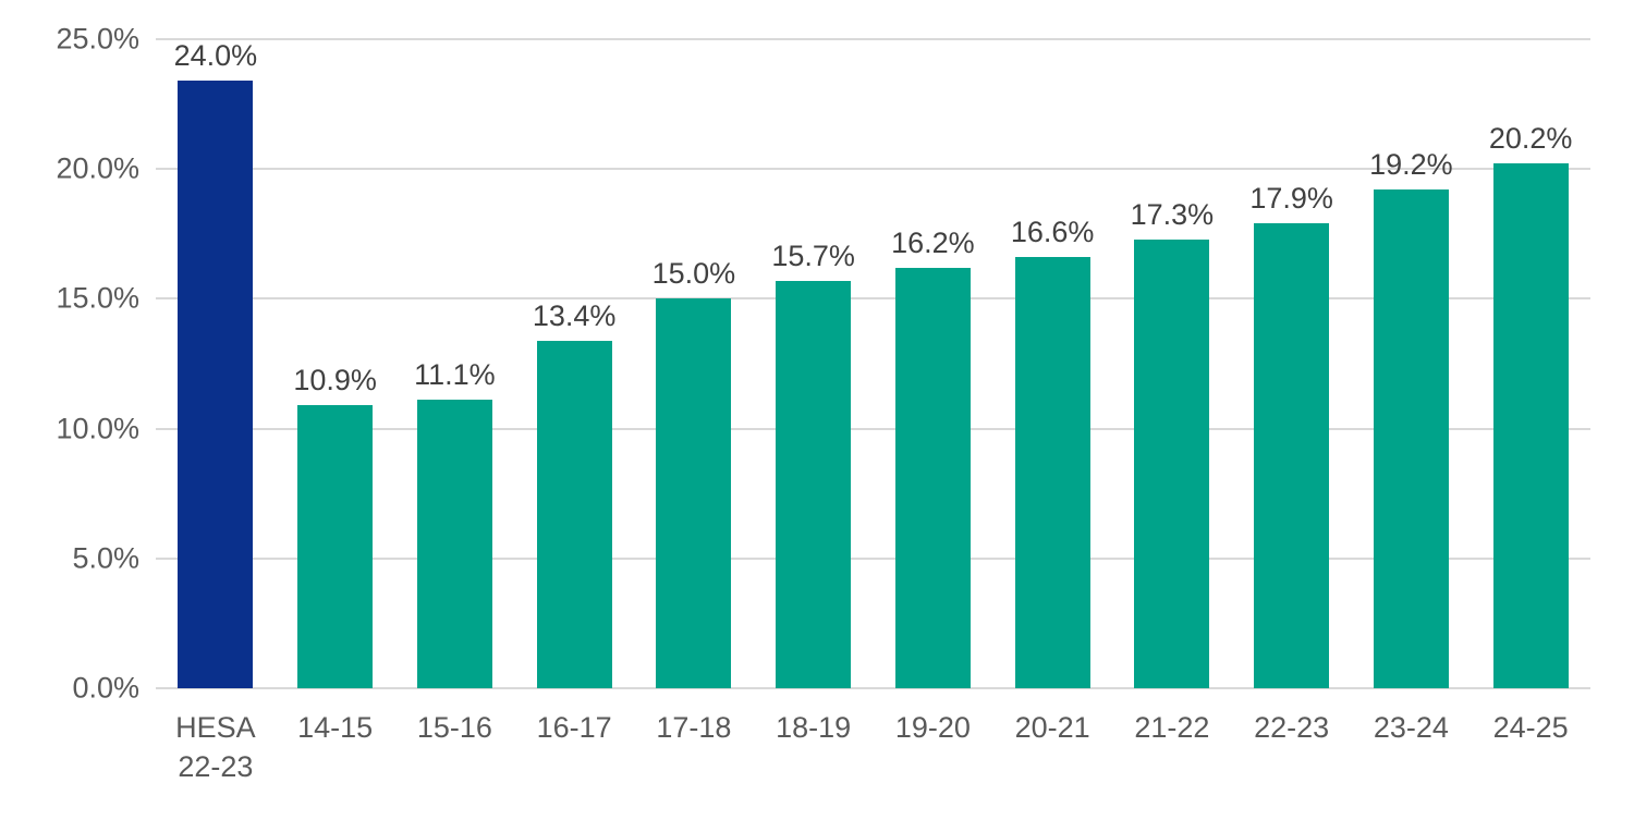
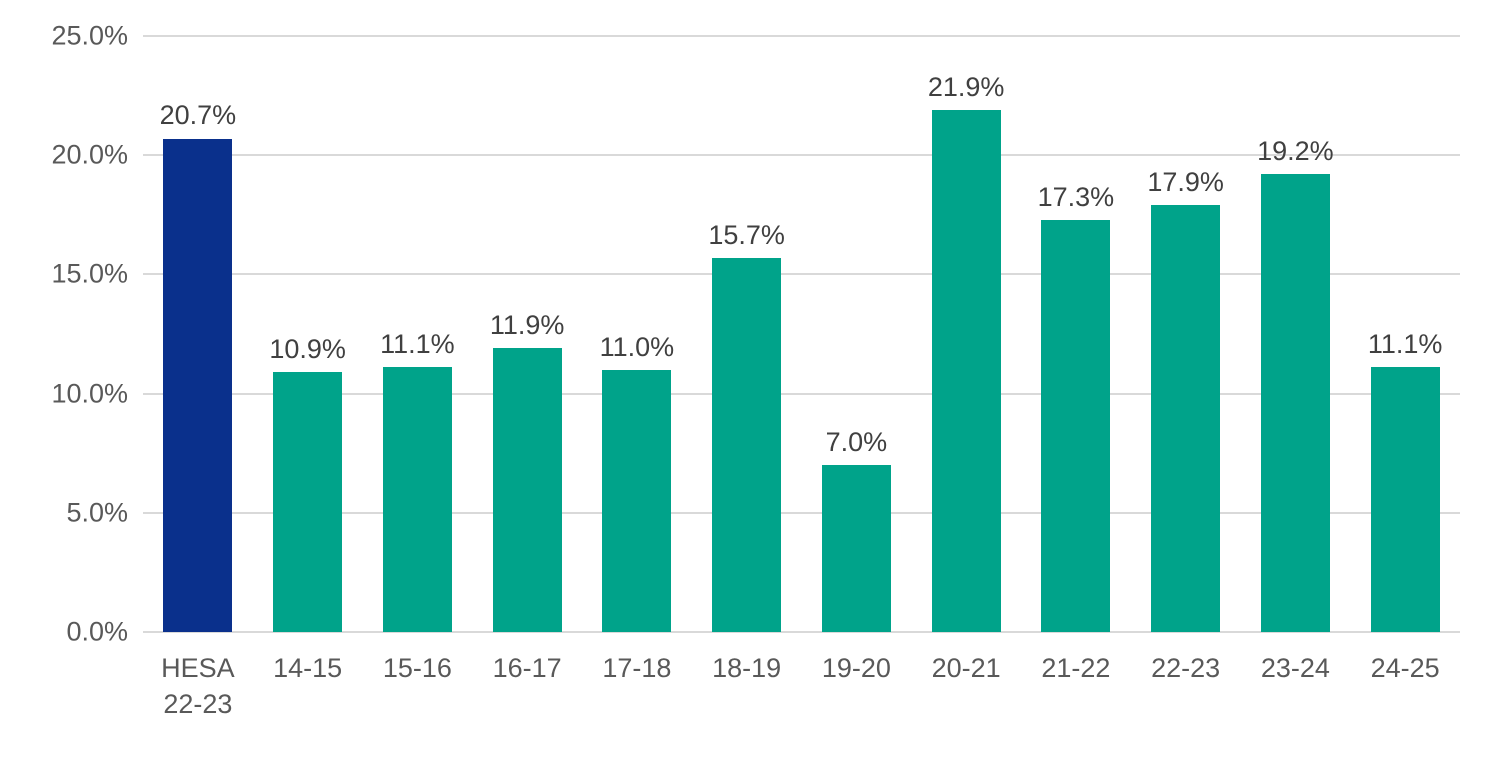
HESA 22-23: 24.0% -> 20.7%
16-17: 13.4% -> 11.9%
17-18: 15.0% -> 11.0%
19-20: 16.2% -> 7.0%
20-21: 16.6% -> 21.9%
24-25: 20.2% -> 11.1%
